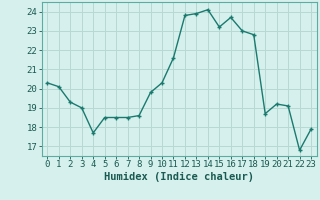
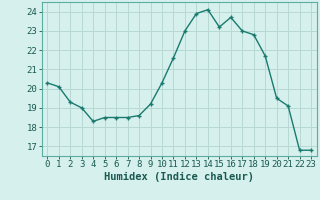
4: 17.7 -> 18.3
9: 19.8 -> 19.2
12: 23.8 -> 23.0
19: 18.7 -> 21.7
20: 19.2 -> 19.5
23: 17.9 -> 16.8
